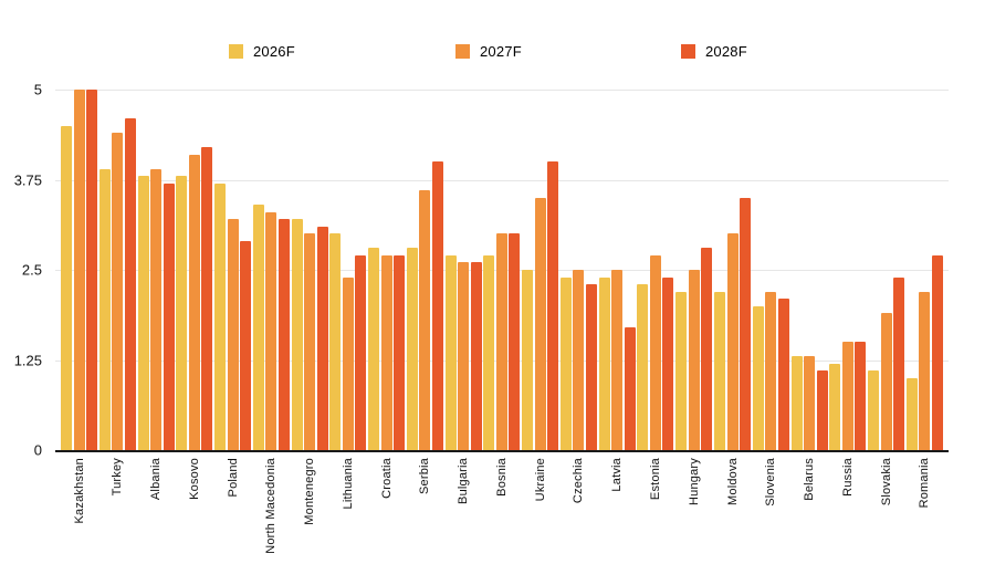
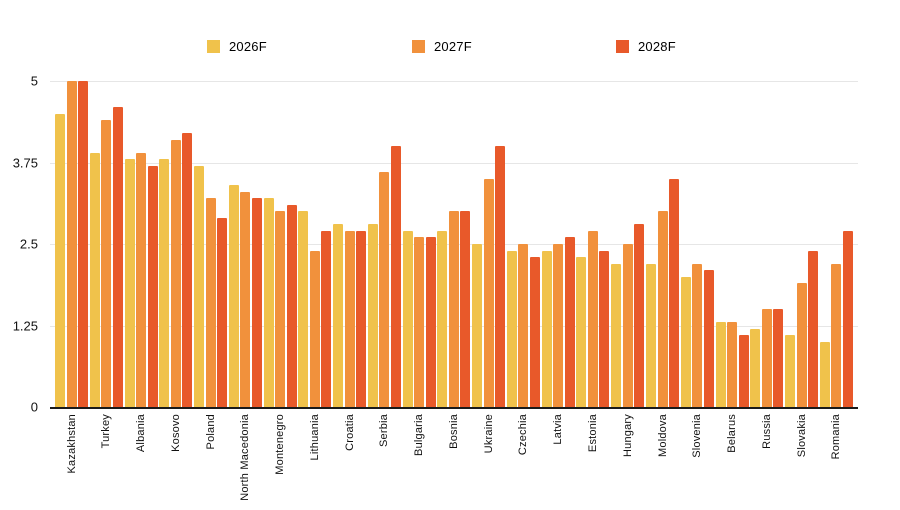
2028F/Latvia: 1.7 -> 2.6
